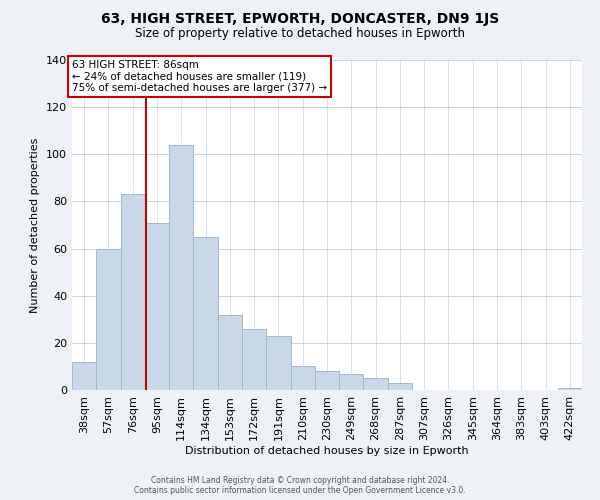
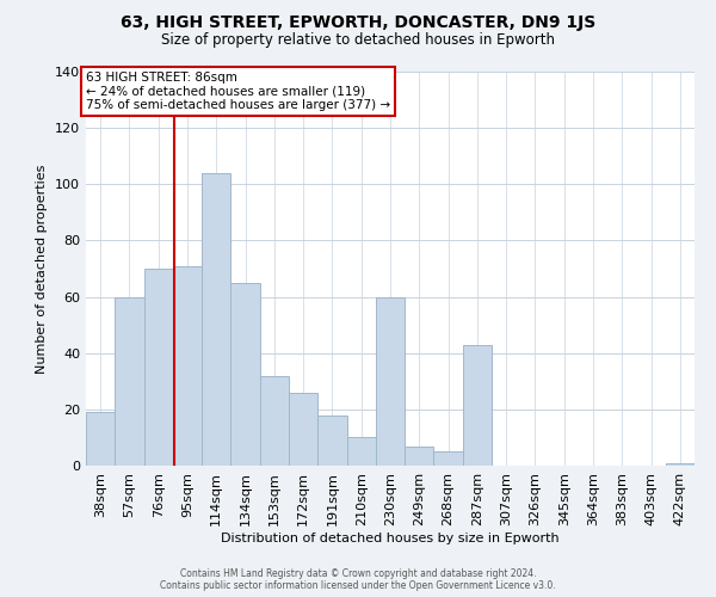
38sqm: 12 -> 19
76sqm: 83 -> 70
191sqm: 23 -> 18
230sqm: 8 -> 60
287sqm: 3 -> 43
